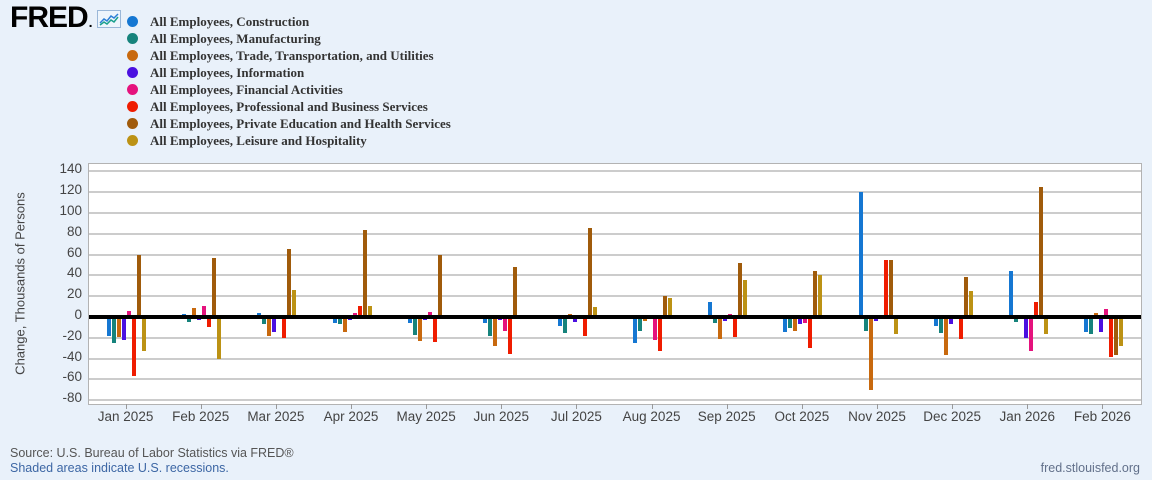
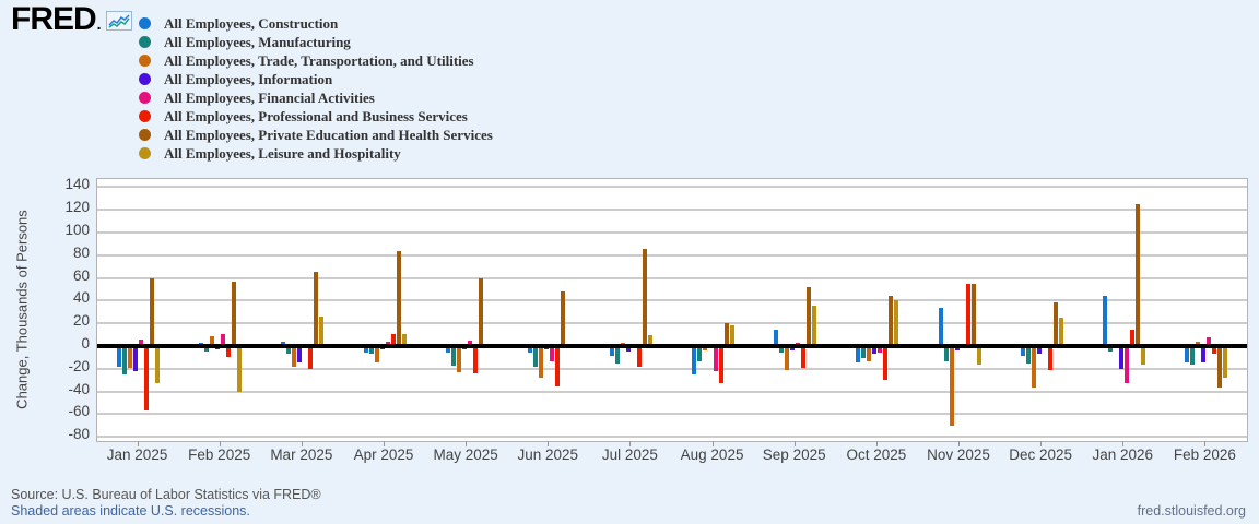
All Employees, Construction/Nov 2025: 120 -> 34
All Employees, Professional and Business Services/Feb 2026: -38 -> -7
